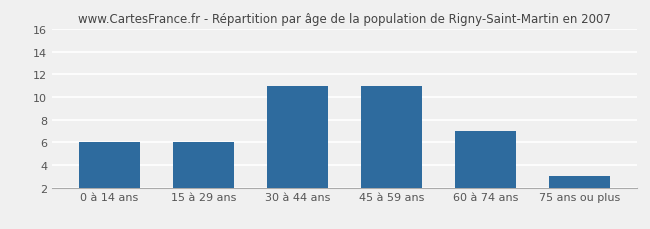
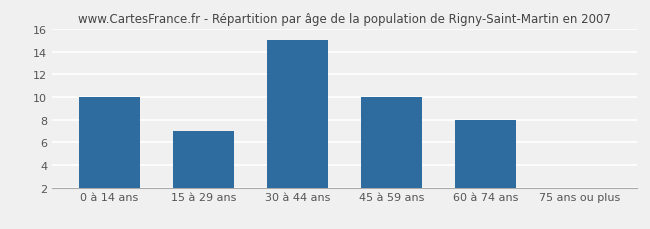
0 à 14 ans: 6 -> 10
15 à 29 ans: 6 -> 7
30 à 44 ans: 11 -> 15
45 à 59 ans: 11 -> 10
60 à 74 ans: 7 -> 8
75 ans ou plus: 3 -> 2
